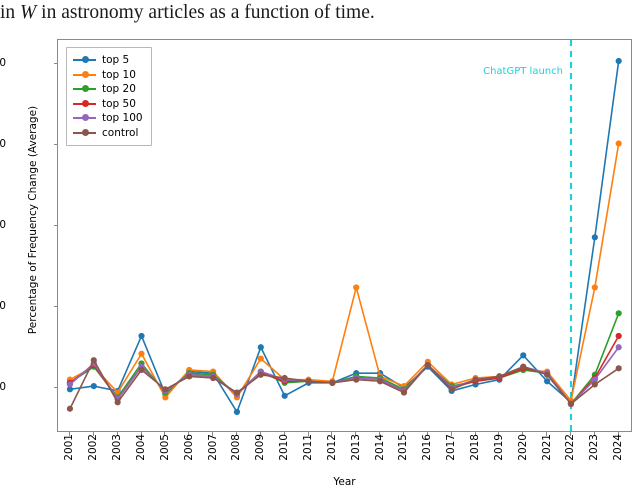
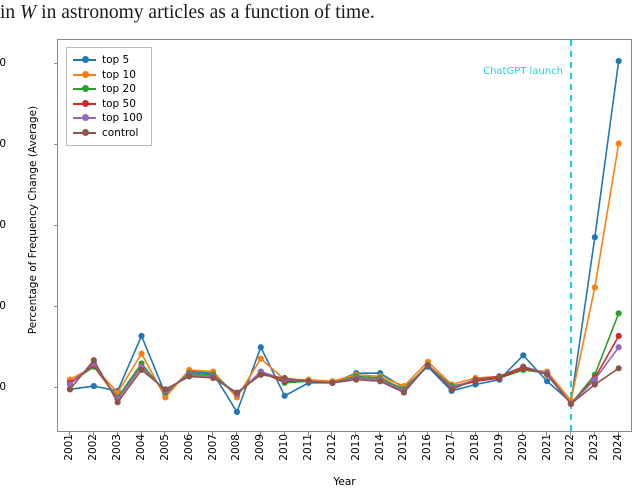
control/2001: -13 -> -1
top 10/2013: 62 -> 8
